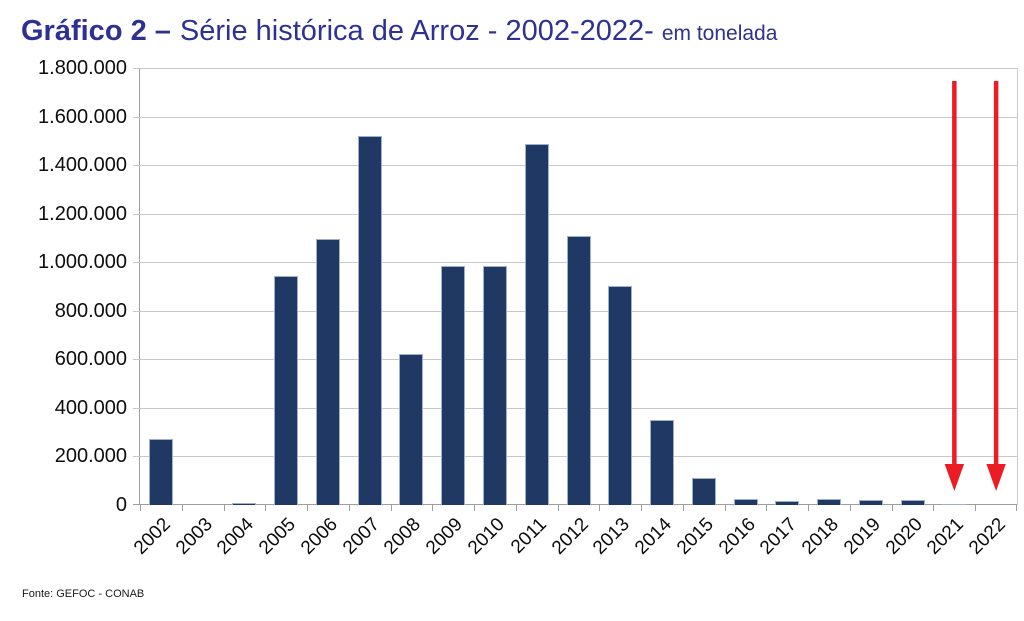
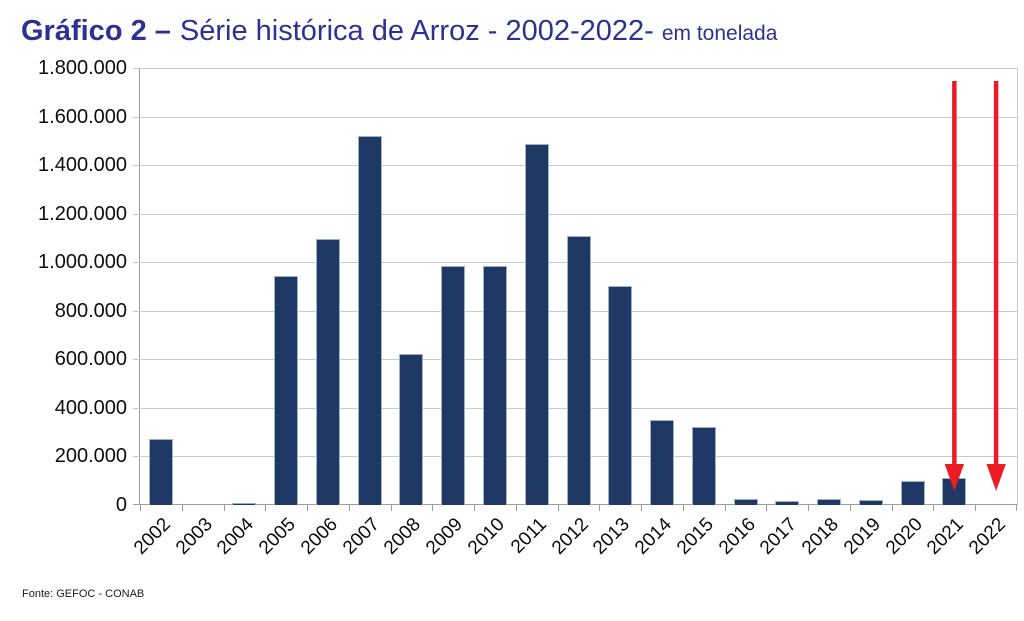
2015: 110000 -> 320000
2020: 20000 -> 100000
2021: 10000 -> 110000
